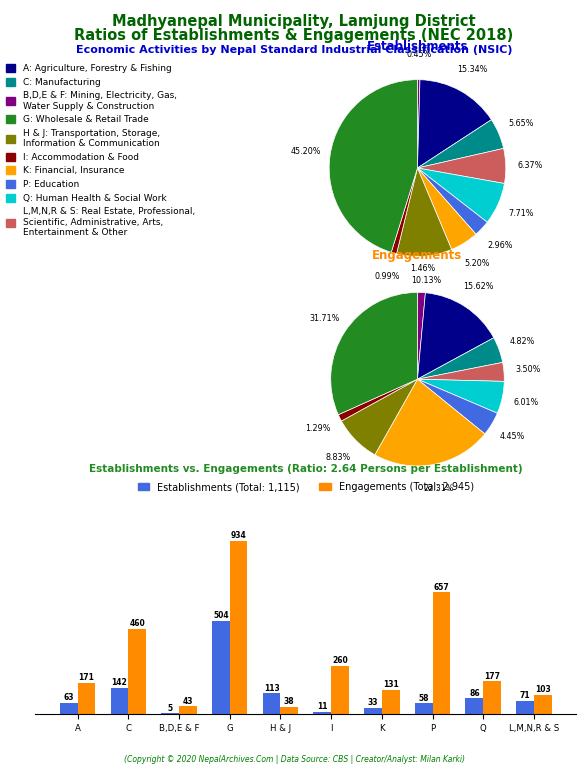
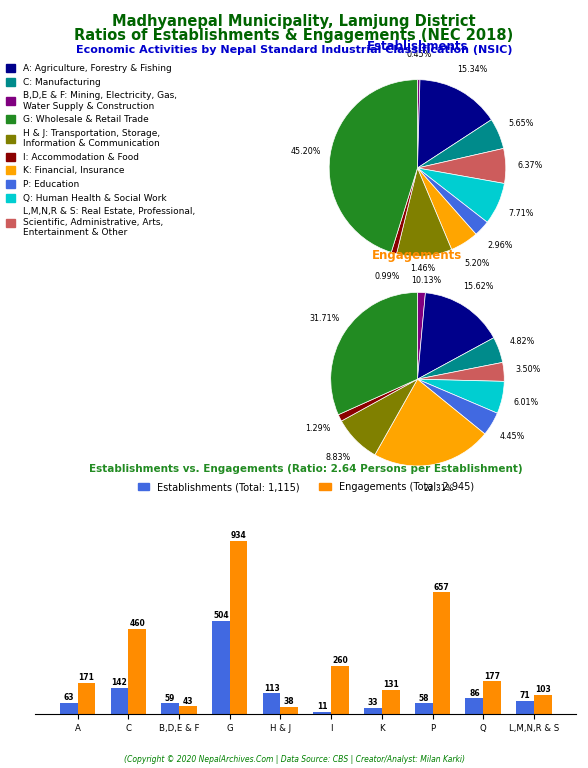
Establishments (Total: 1,115)/B,D,E & F: 5 -> 59
